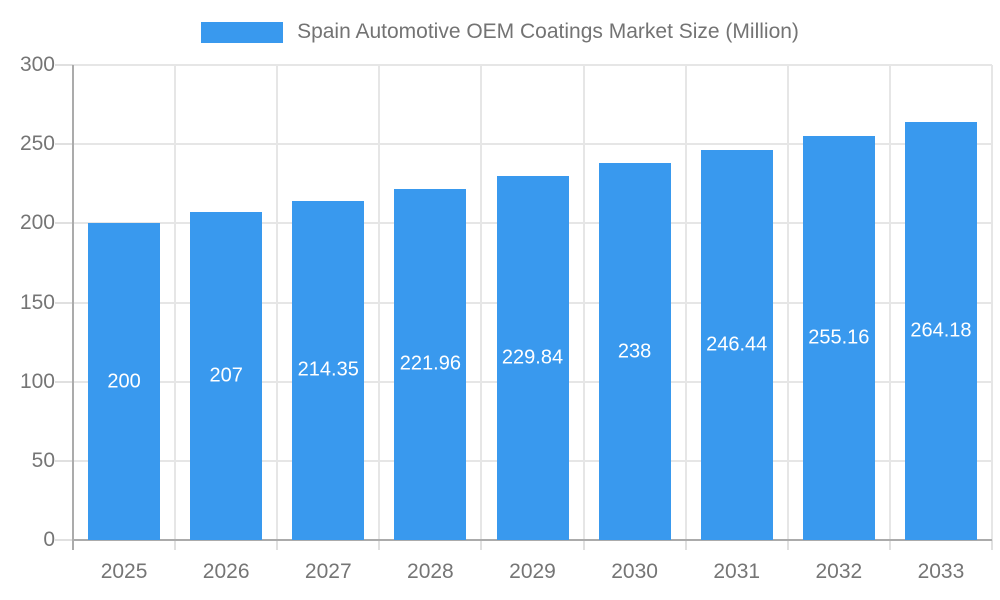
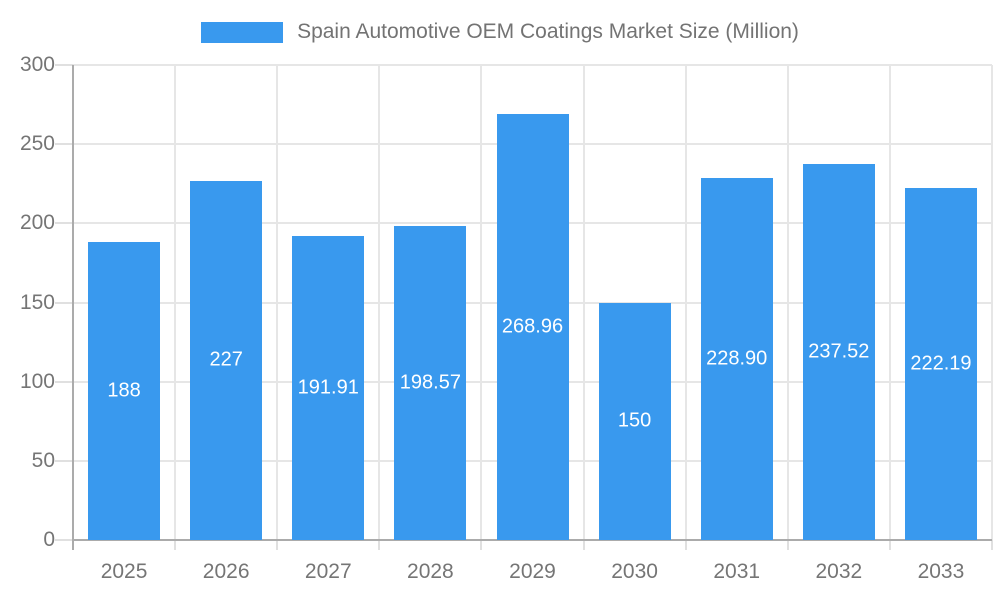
2025: 200 -> 188
2026: 207 -> 227
2027: 214.35 -> 191.91
2028: 221.96 -> 198.57
2029: 229.84 -> 268.96
2030: 238 -> 150
2031: 246.44 -> 228.90
2032: 255.16 -> 237.52
2033: 264.18 -> 222.19
